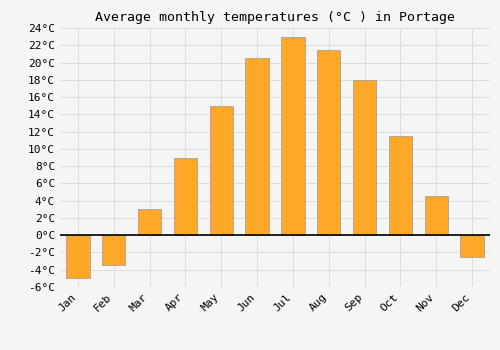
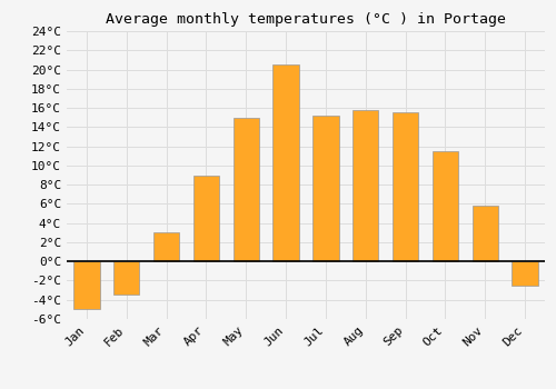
Jul: 23.0°C -> 15.2°C
Aug: 21.5°C -> 15.8°C
Sep: 18.0°C -> 15.6°C
Nov: 4.5°C -> 5.8°C
